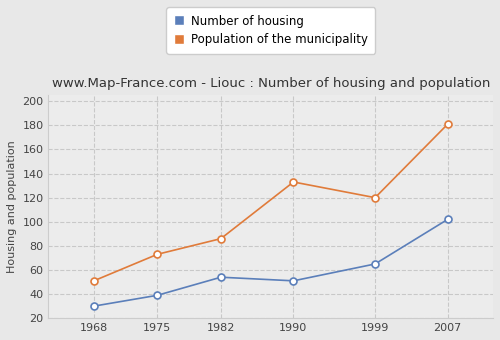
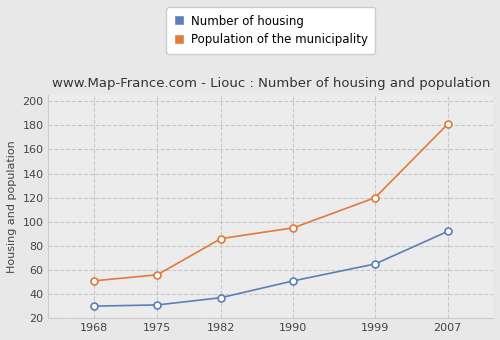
Number of housing/1975: 39 -> 31
Population of the municipality/1975: 73 -> 56
Number of housing/1982: 54 -> 37
Population of the municipality/1990: 133 -> 95
Number of housing/2007: 102 -> 92
